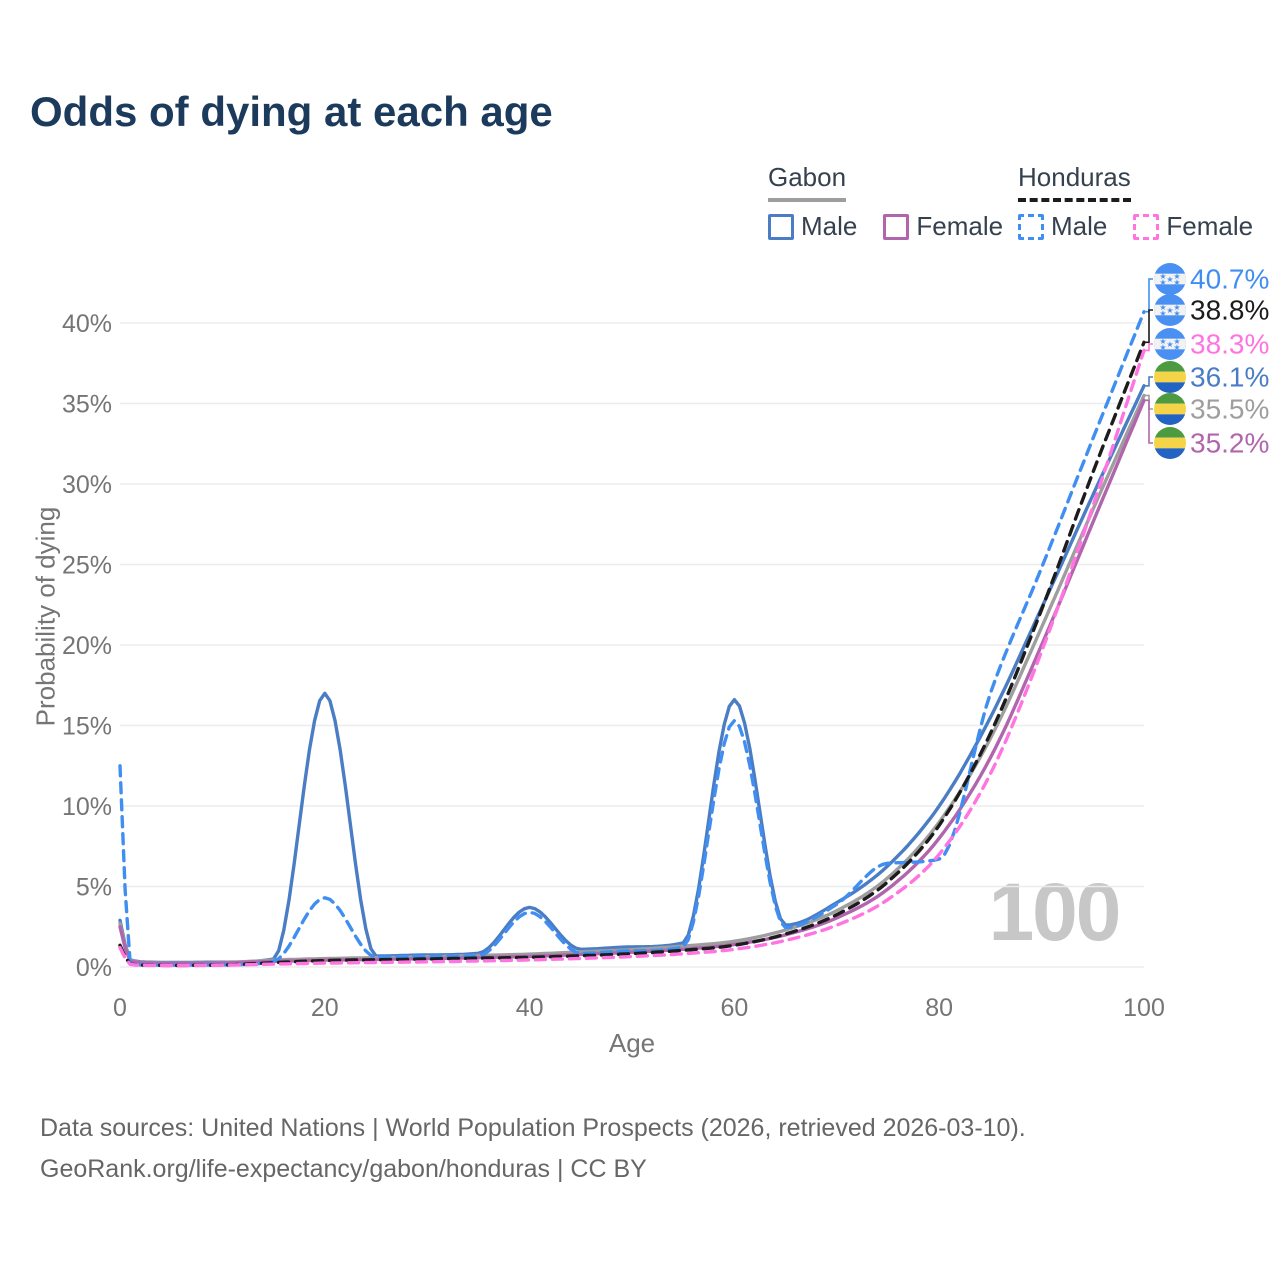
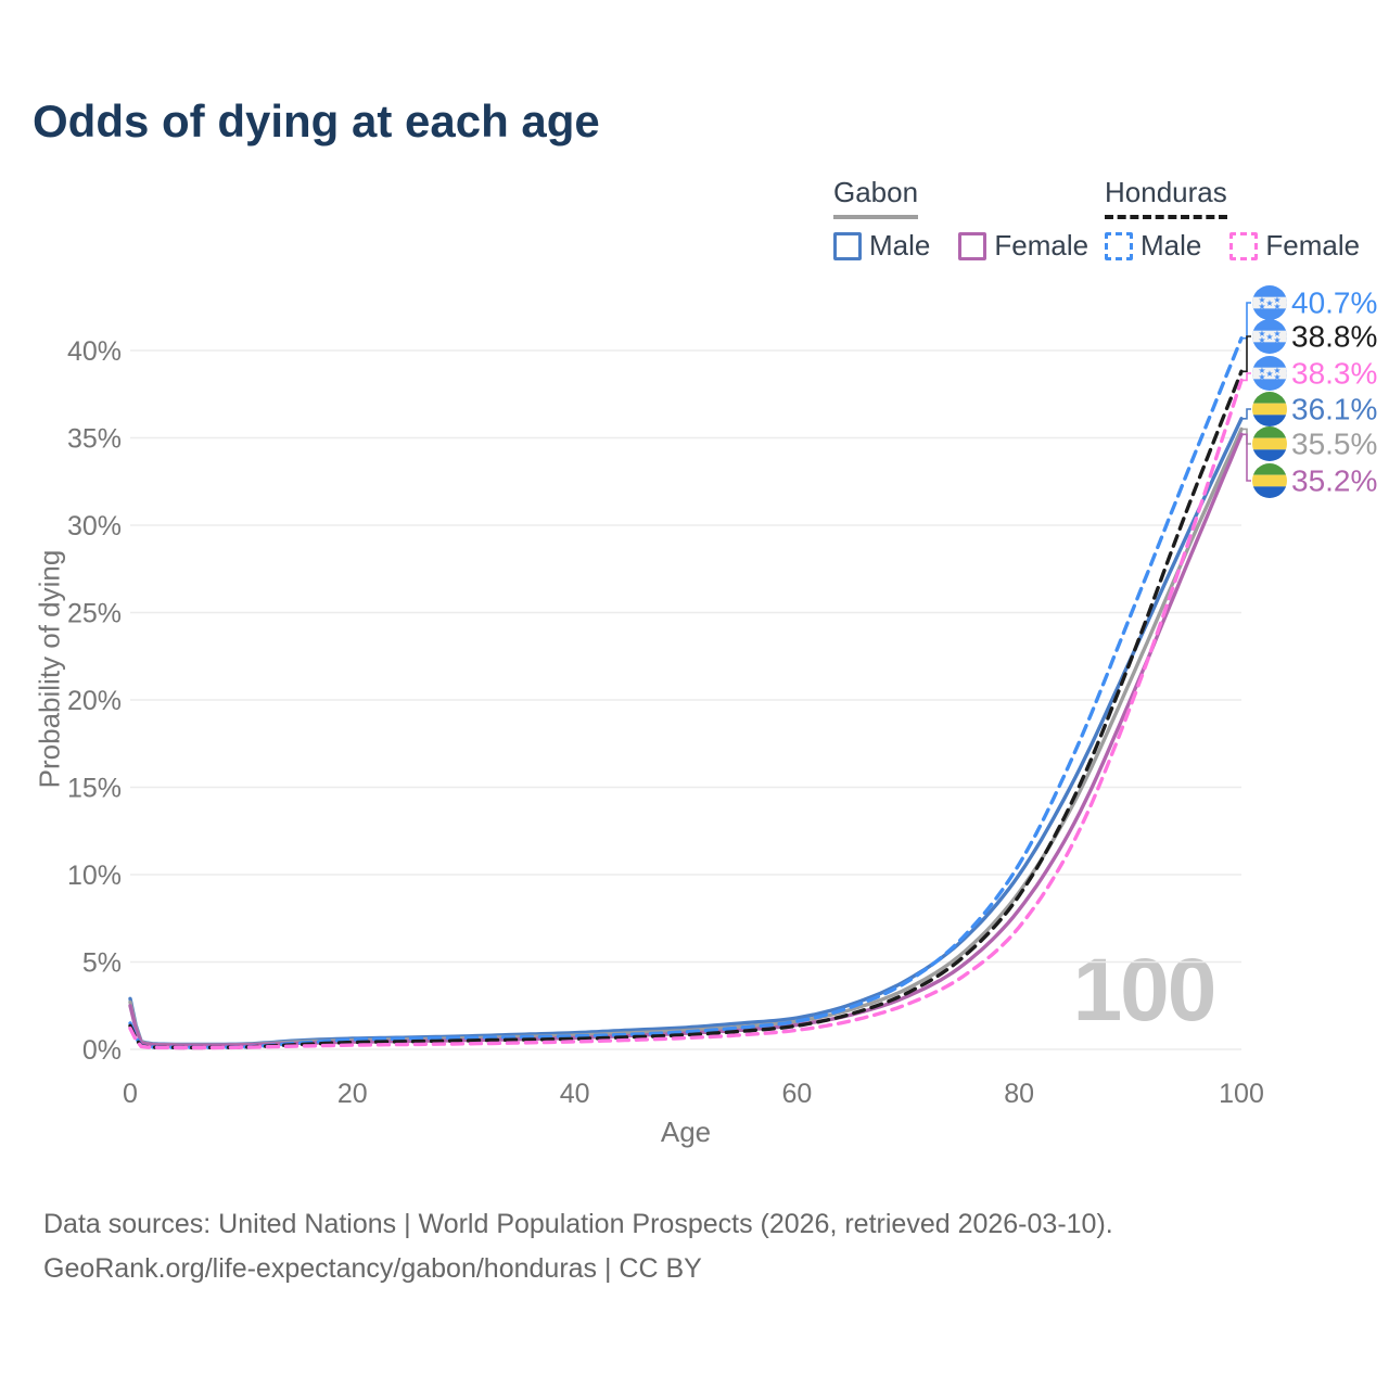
Honduras Male/0: 12.5% -> 1.5%
Honduras Male/20: 4.3% -> 0.6%
Gabon Male/20: 17.0% -> 0.6%
Honduras Male/40: 3.4% -> 0.8%
Gabon Male/40: 3.7% -> 0.9%
Honduras Male/60: 15.3% -> 1.6%
Gabon Male/60: 16.6% -> 1.8%
Honduras Male/80: 6.7% -> 10.6%
